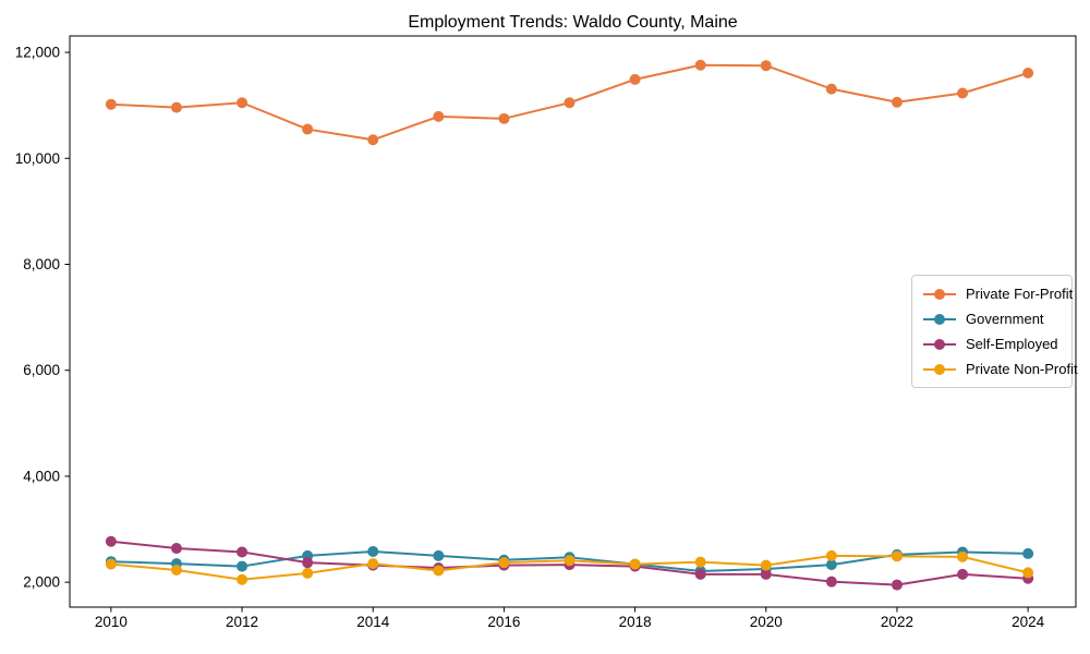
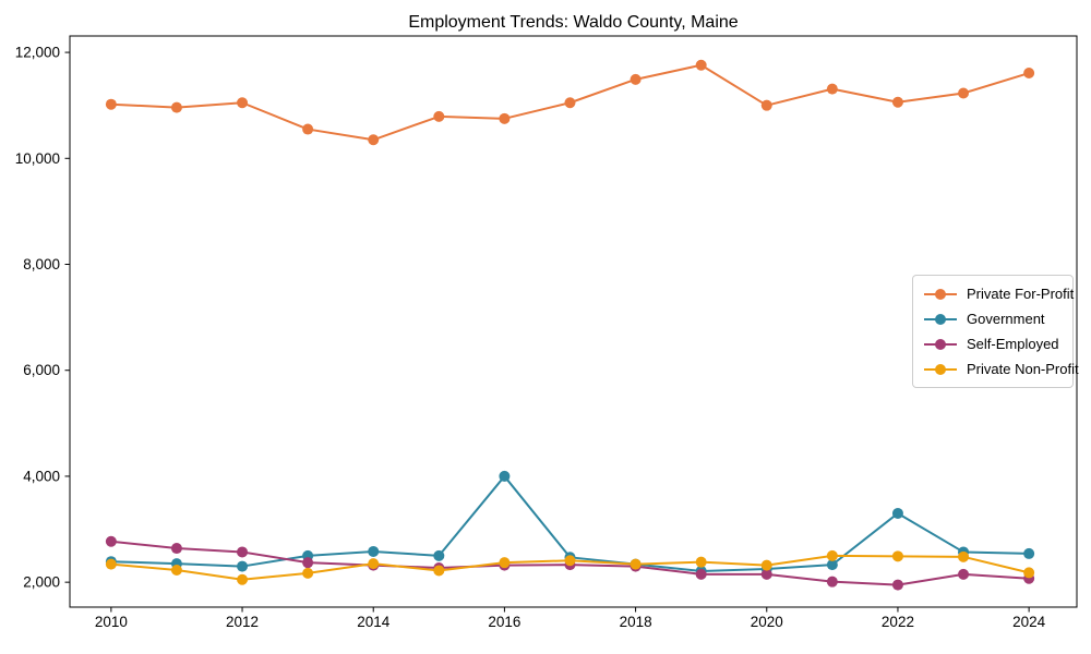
Government/2016: 2400 -> 4000
Private For-Profit/2020: 11800 -> 11000
Government/2022: 2500 -> 3300
